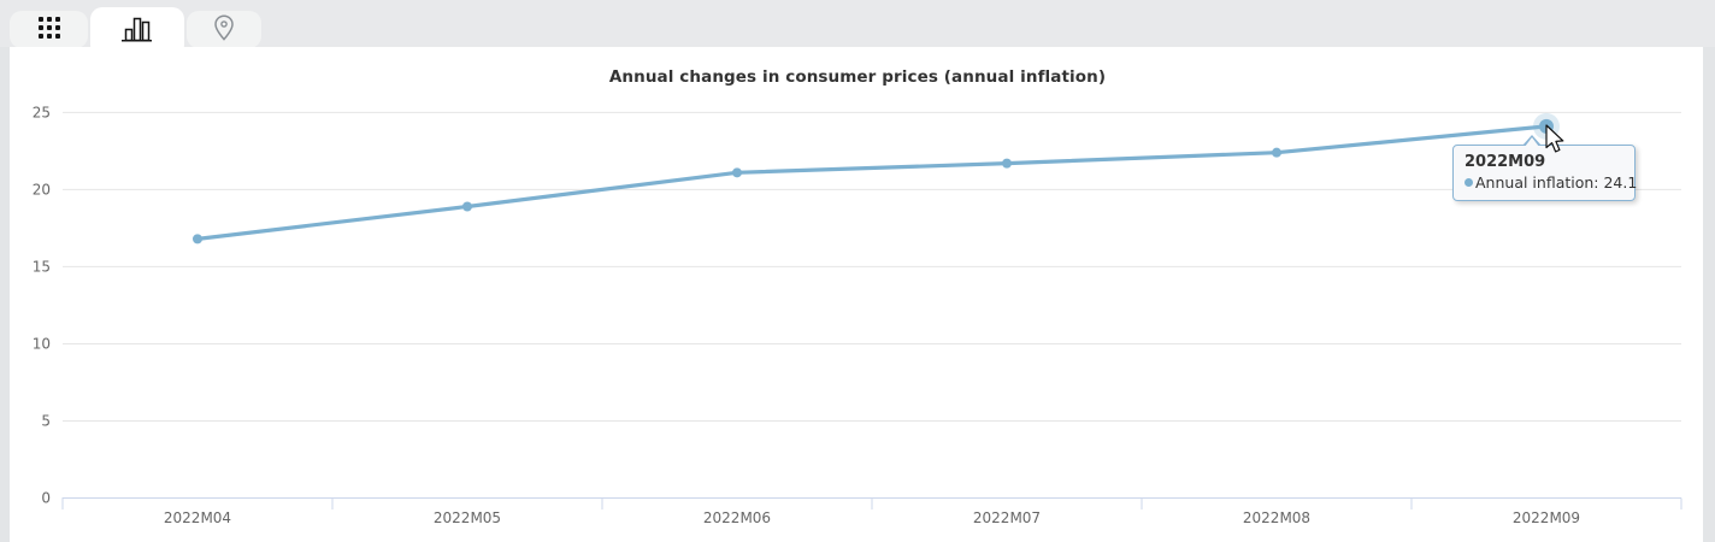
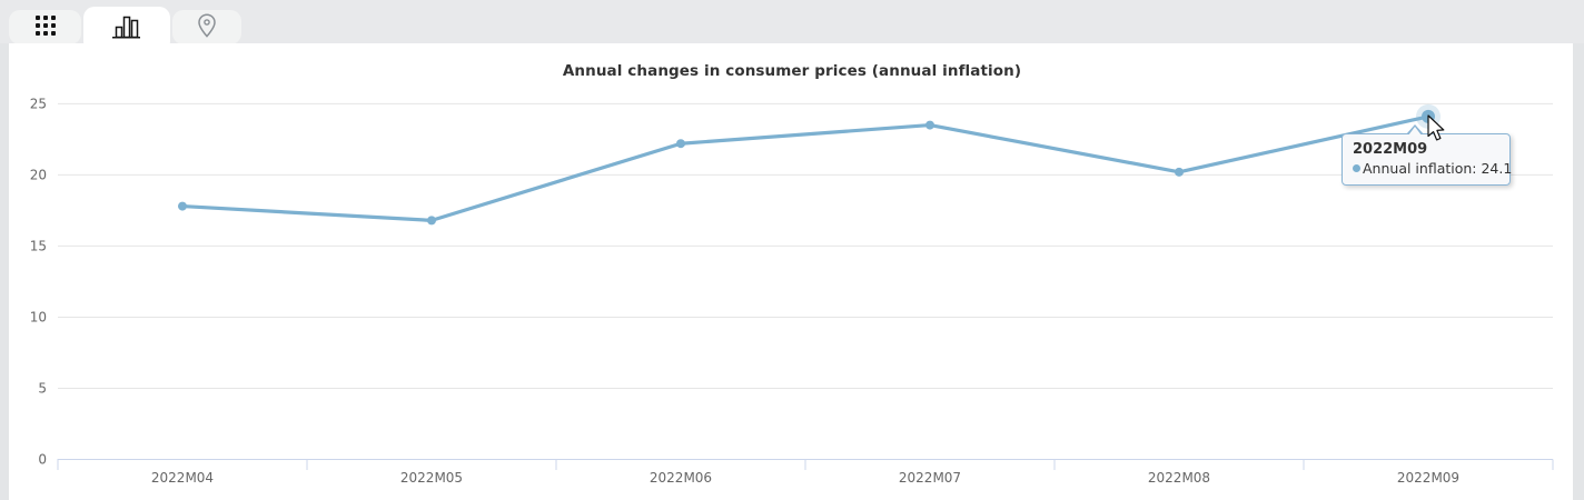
2022M04: 16.8 -> 17.8
2022M05: 18.9 -> 16.8
2022M06: 21.1 -> 22.2
2022M07: 21.7 -> 23.5
2022M08: 22.4 -> 20.2
